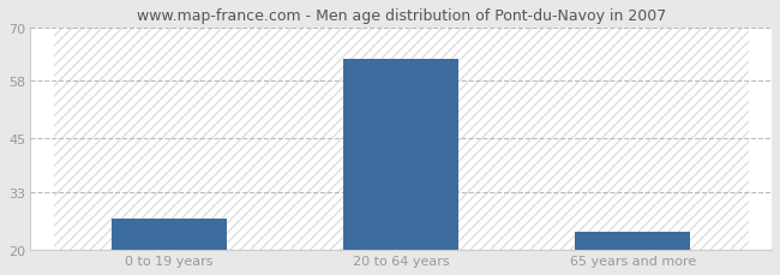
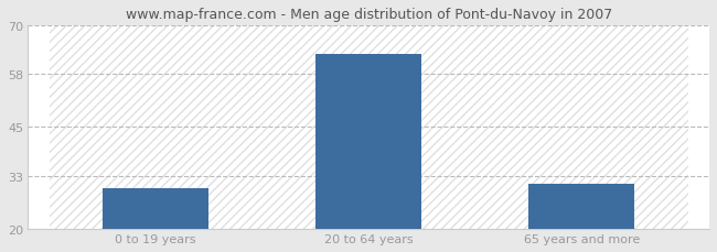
0 to 19 years: 27 -> 30
65 years and more: 24 -> 31
